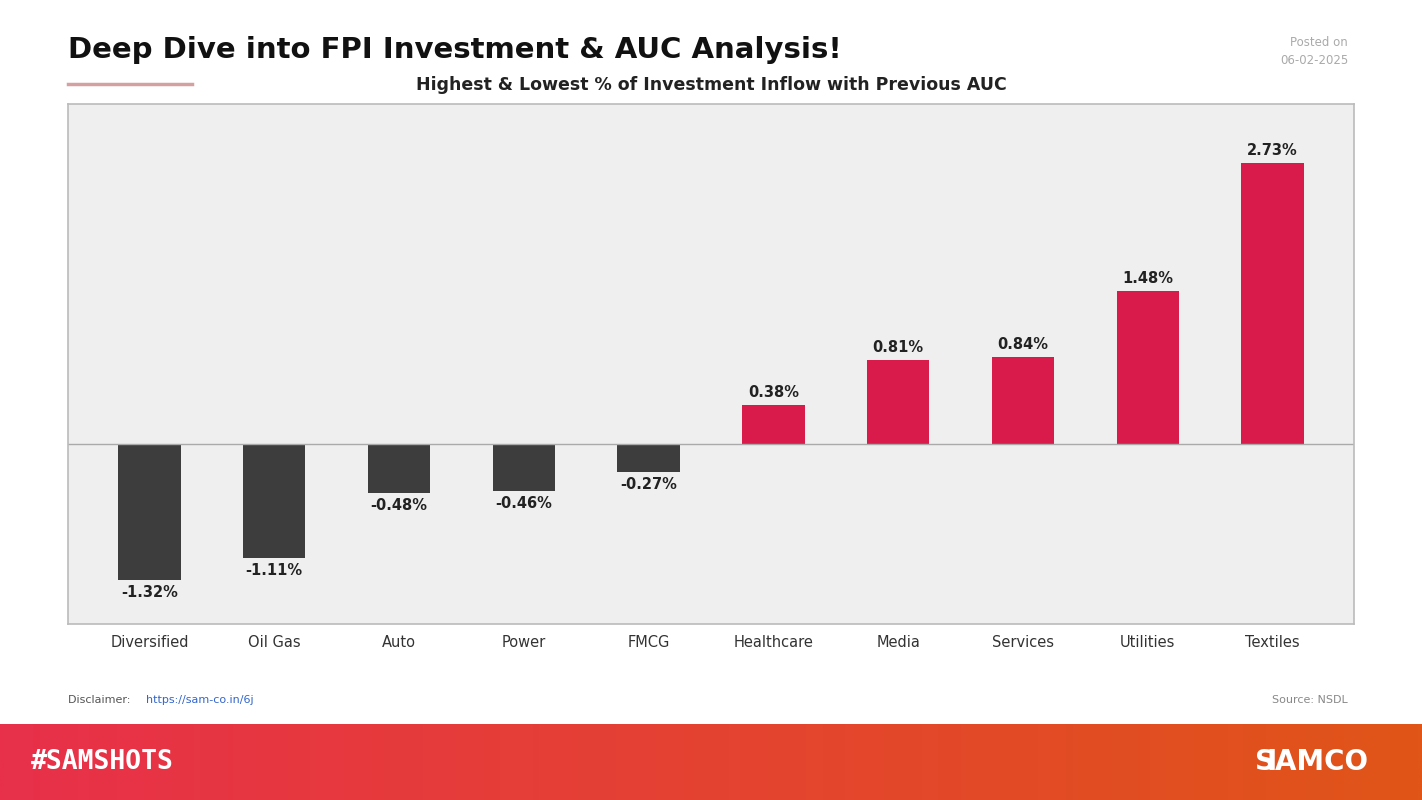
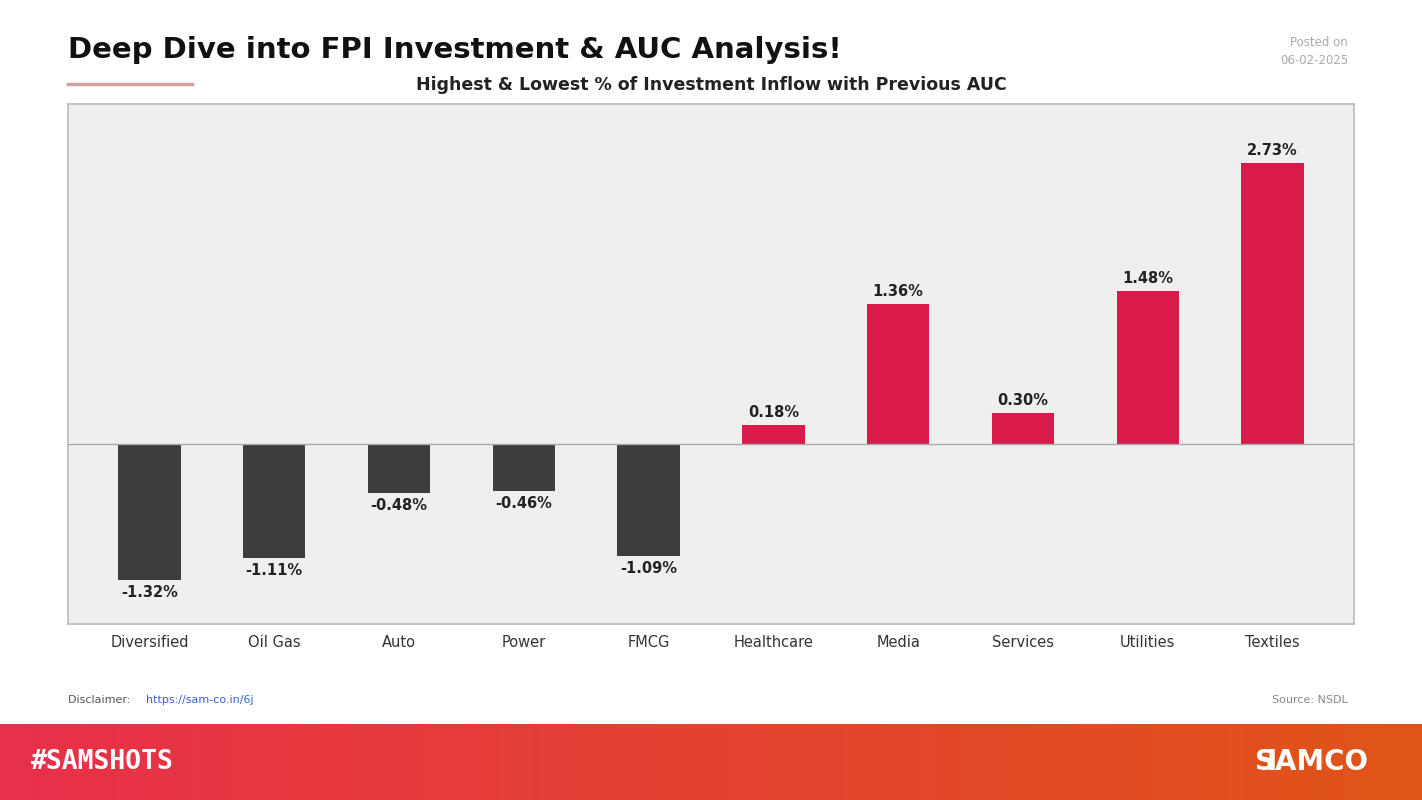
FMCG: -0.27% -> -1.09%
Healthcare: 0.38% -> 0.18%
Media: 0.81% -> 1.36%
Services: 0.84% -> 0.30%
